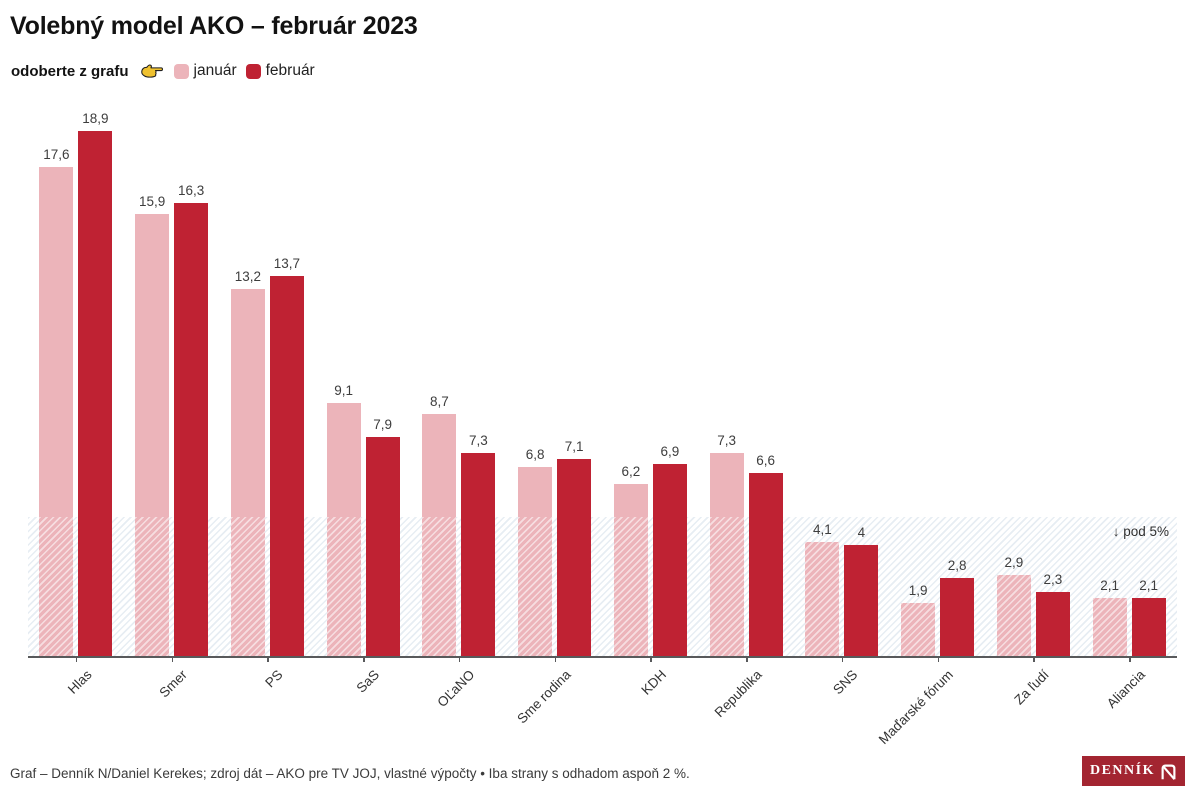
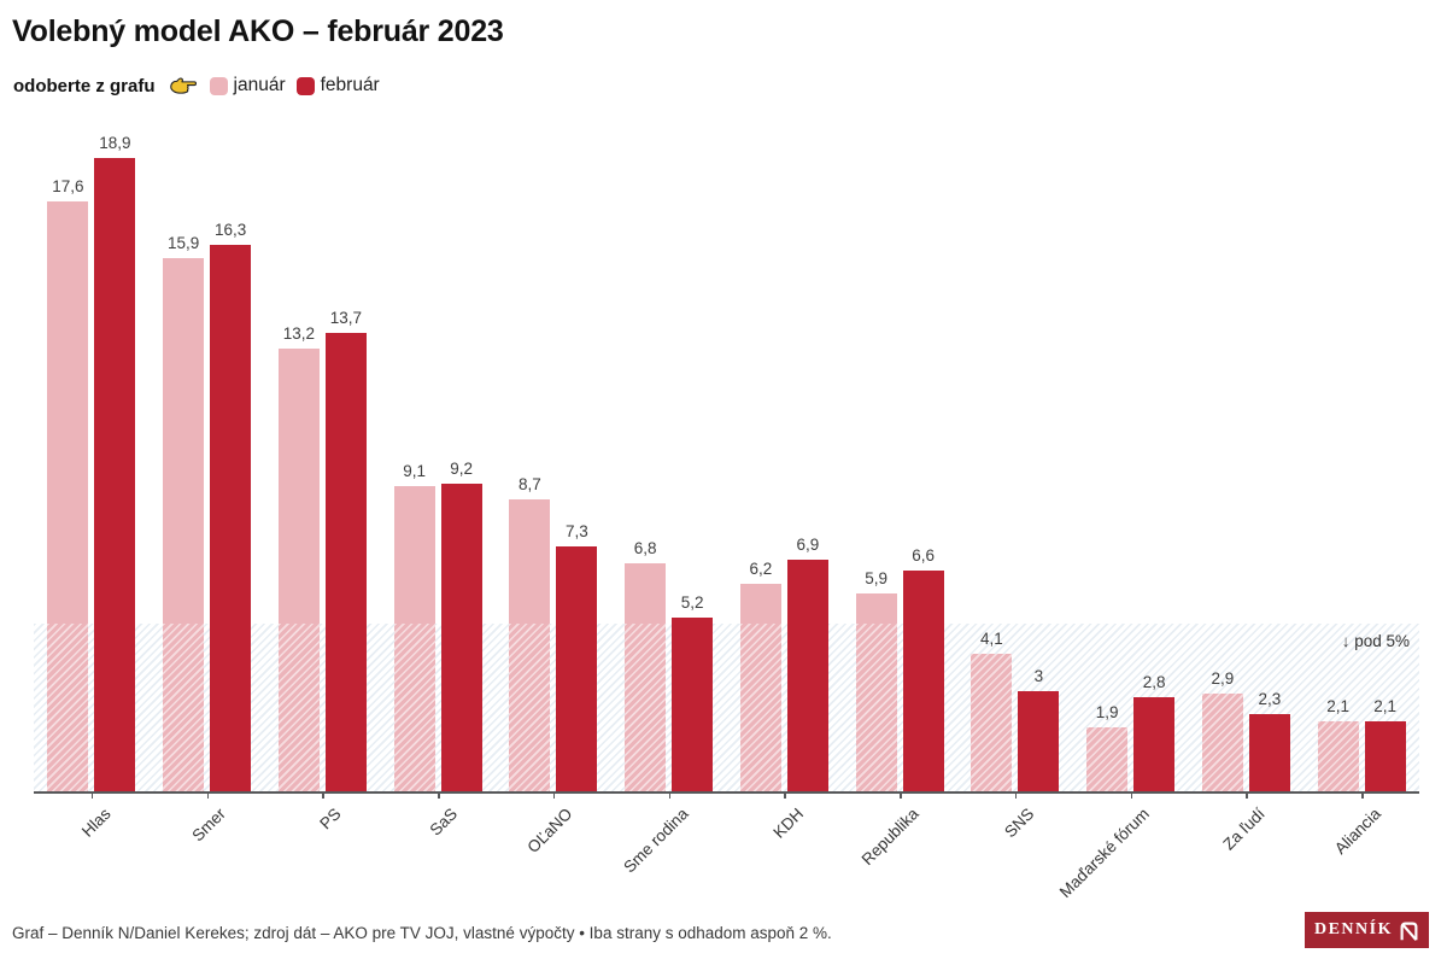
február/SaS: 7,9 -> 9,2
február/Sme rodina: 7,1 -> 5,2
január/Republika: 7,3 -> 5,9
február/SNS: 4 -> 3
